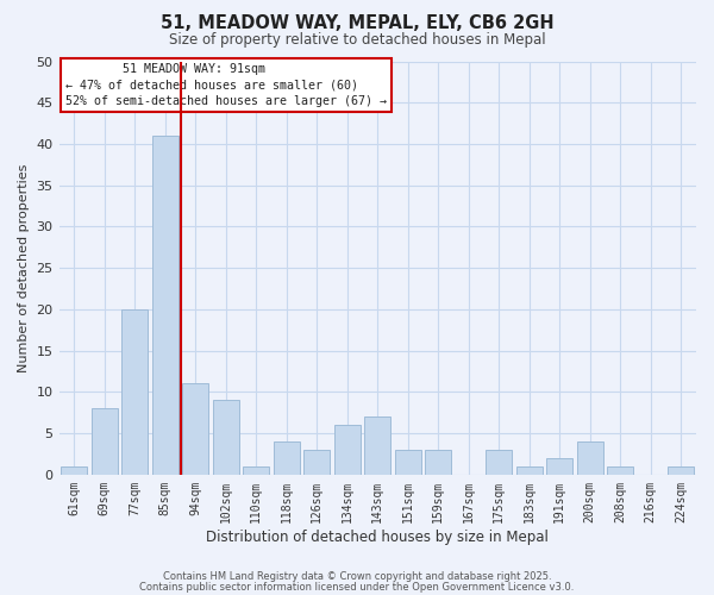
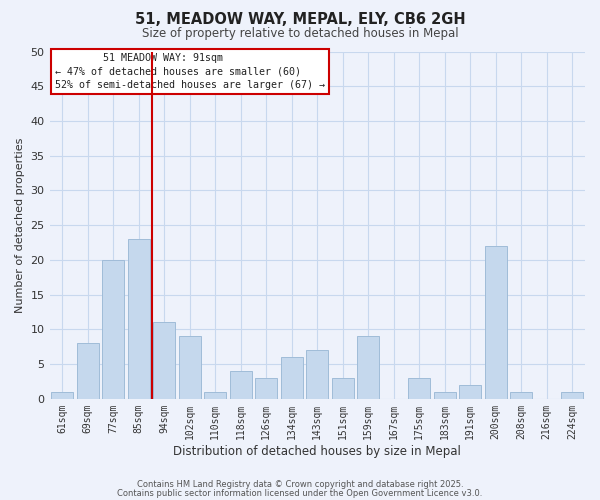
85sqm: 41 -> 23
159sqm: 3 -> 9
200sqm: 4 -> 22
